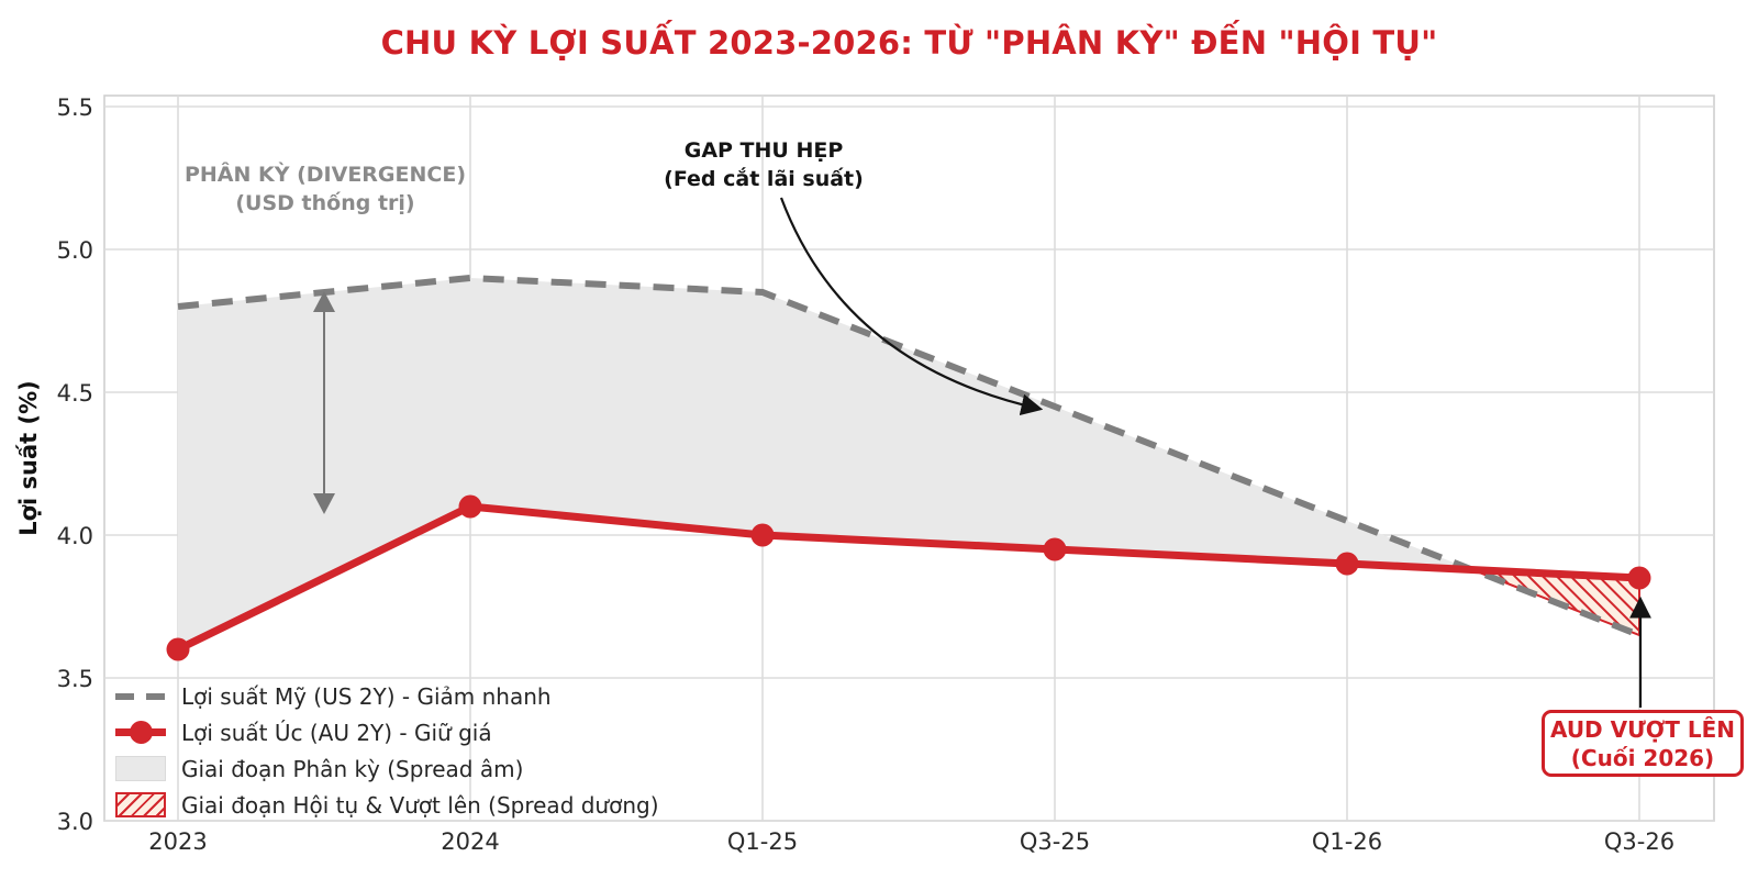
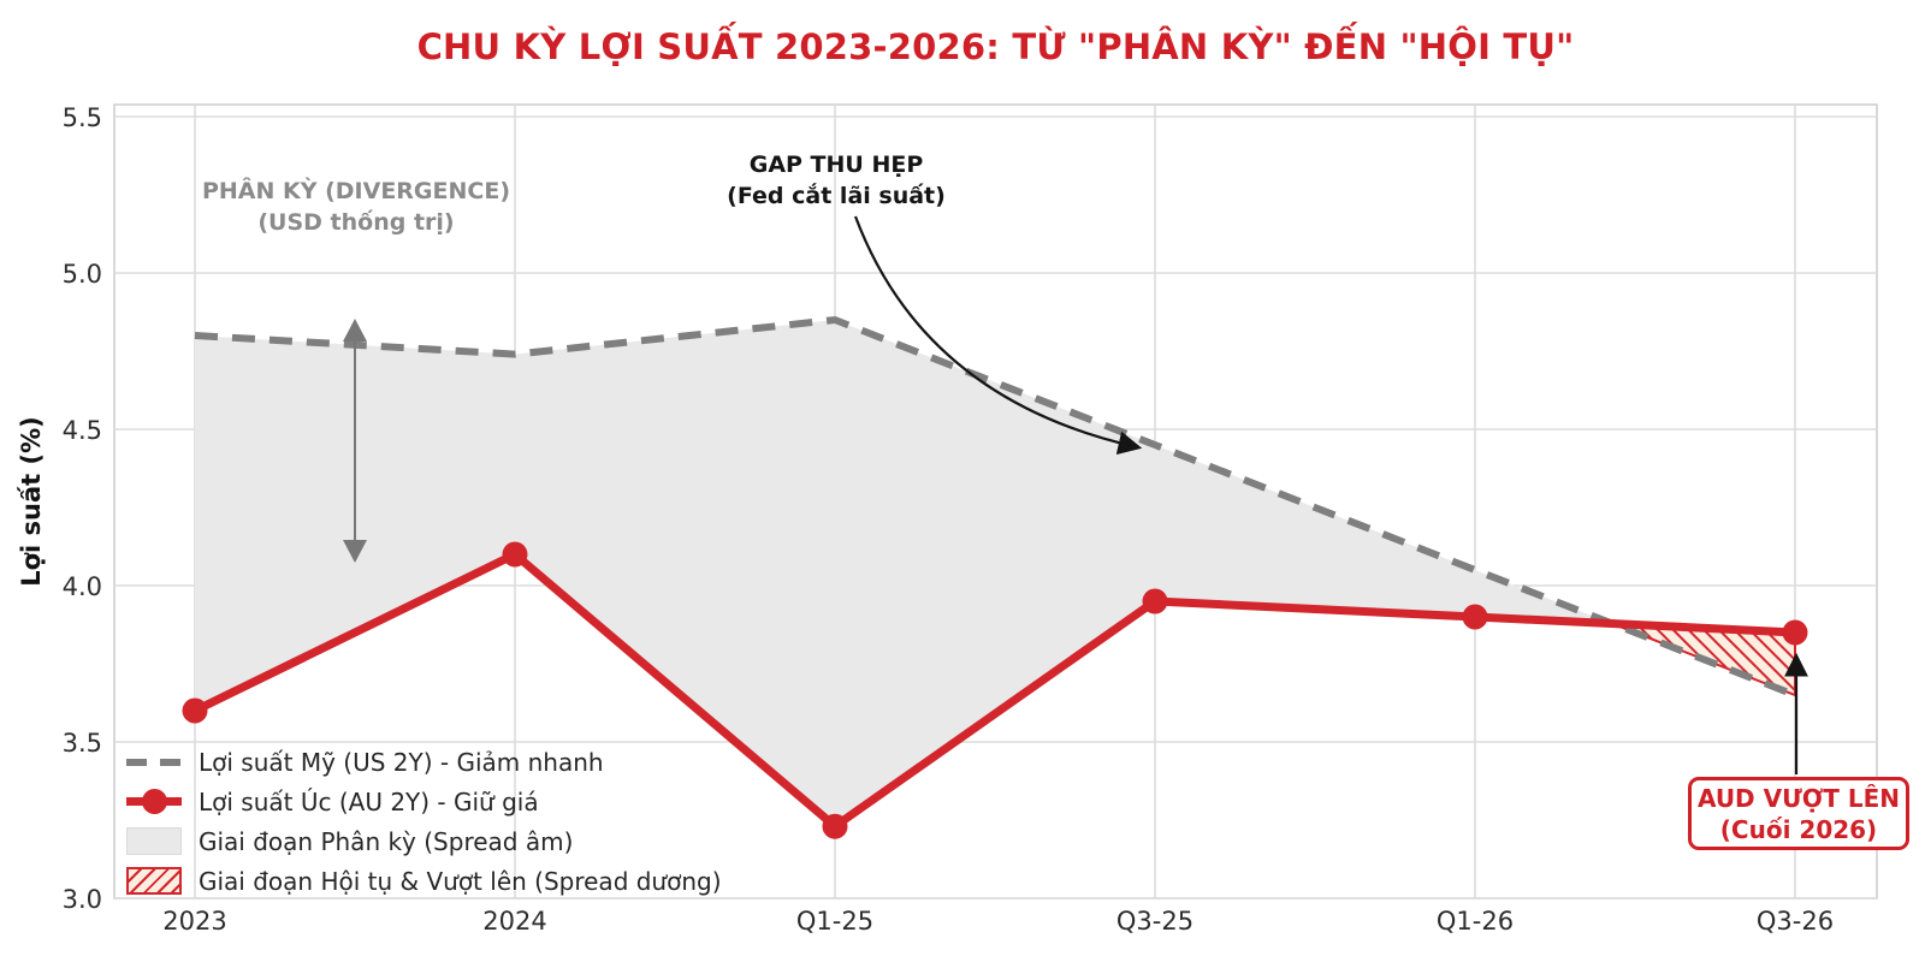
Lợi suất Mỹ (US 2Y) - Giảm nhanh/2024: 4.90 -> 4.74
Lợi suất Úc (AU 2Y) - Giữ giá/Q1-25: 4.00 -> 3.23
